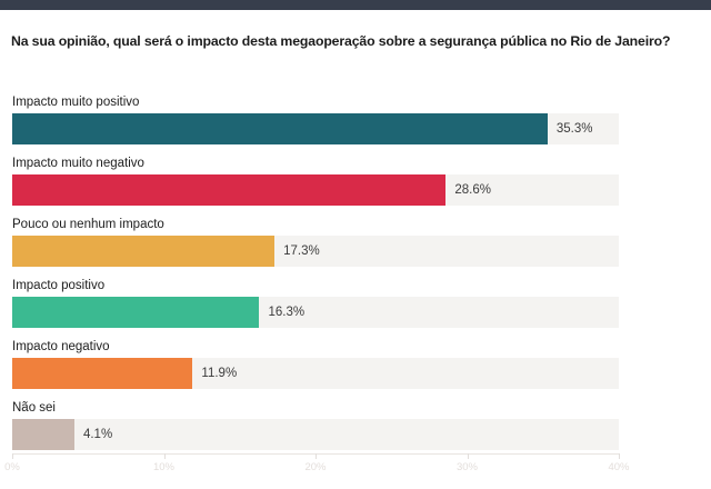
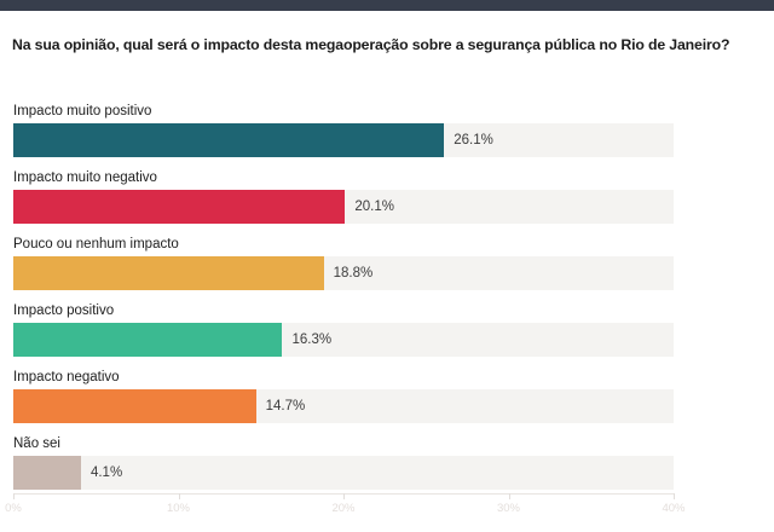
Impacto muito positivo: 35.3% -> 26.1%
Impacto muito negativo: 28.6% -> 20.1%
Pouco ou nenhum impacto: 17.3% -> 18.8%
Impacto negativo: 11.9% -> 14.7%
